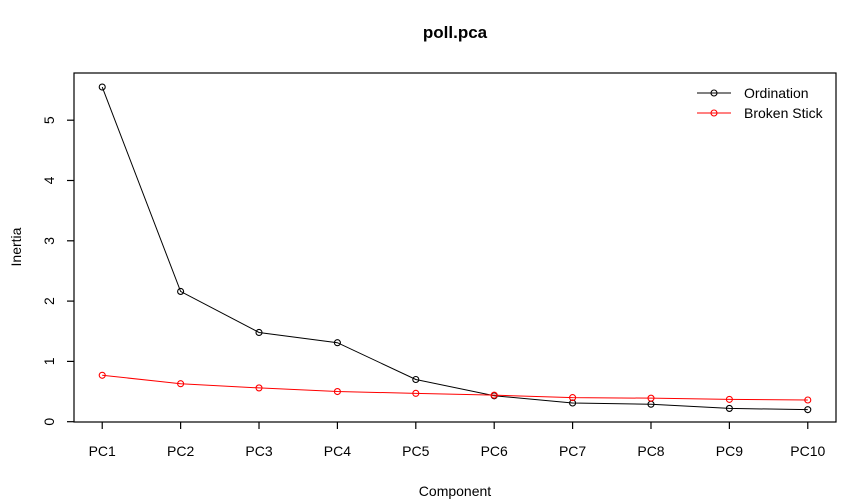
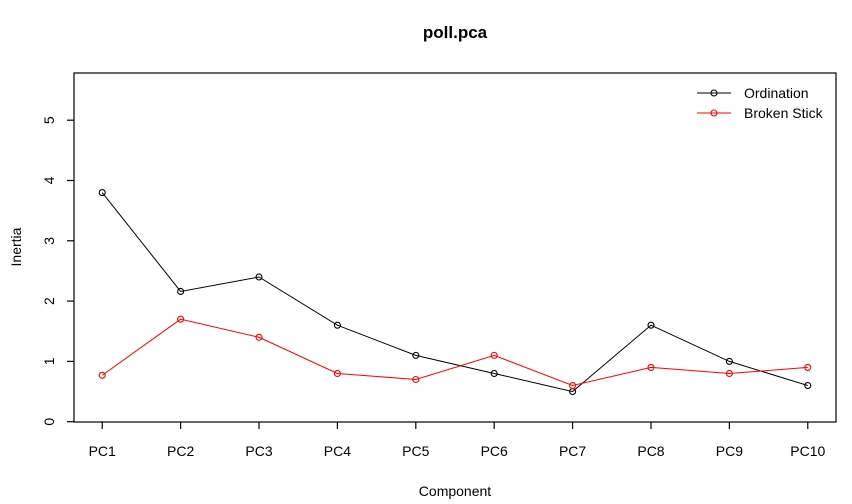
Ordination/PC1: 5.5 -> 3.8
Broken Stick/PC2: 0.6 -> 1.7
Ordination/PC3: 1.5 -> 2.4
Broken Stick/PC3: 0.6 -> 1.4
Ordination/PC4: 1.3 -> 1.6
Broken Stick/PC4: 0.5 -> 0.8
Ordination/PC5: 0.7 -> 1.1
Broken Stick/PC5: 0.5 -> 0.7
Ordination/PC6: 0.4 -> 0.8
Broken Stick/PC6: 0.4 -> 1.1
Ordination/PC7: 0.3 -> 0.5
Broken Stick/PC7: 0.4 -> 0.6
Ordination/PC8: 0.3 -> 1.6
Broken Stick/PC8: 0.4 -> 0.9
Ordination/PC9: 0.2 -> 1.0
Broken Stick/PC9: 0.4 -> 0.8
Ordination/PC10: 0.2 -> 0.6
Broken Stick/PC10: 0.4 -> 0.9
